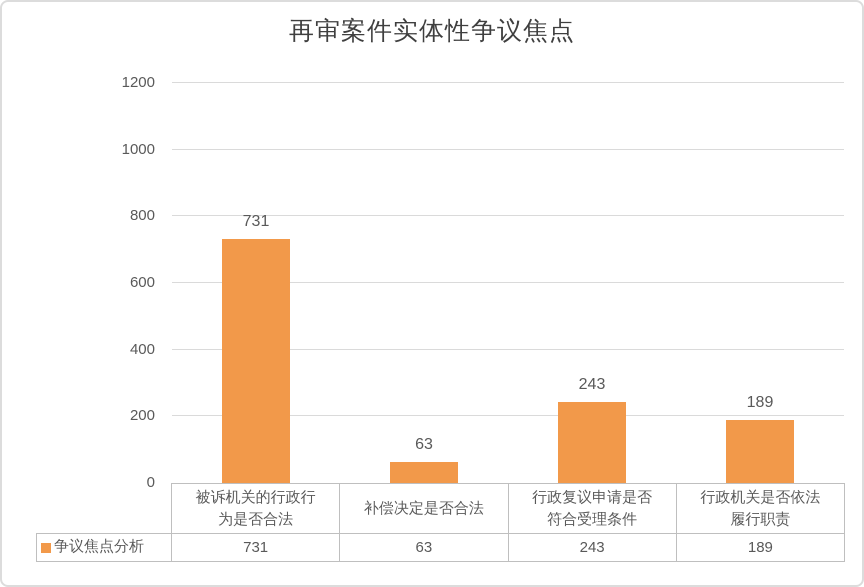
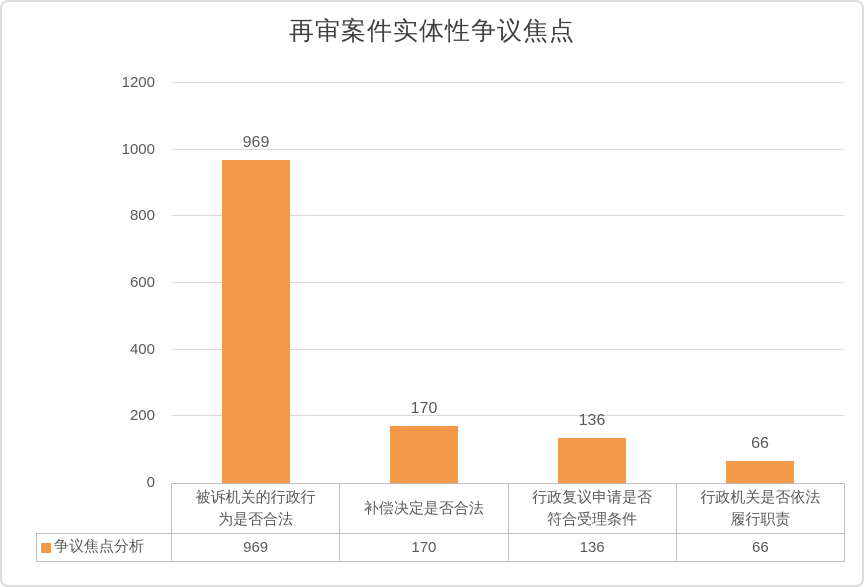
被诉机关的行政行为是否合法: 731 -> 969
补偿决定是否合法: 63 -> 170
行政复议申请是否符合受理条件: 243 -> 136
行政机关是否依法履行职责: 189 -> 66
